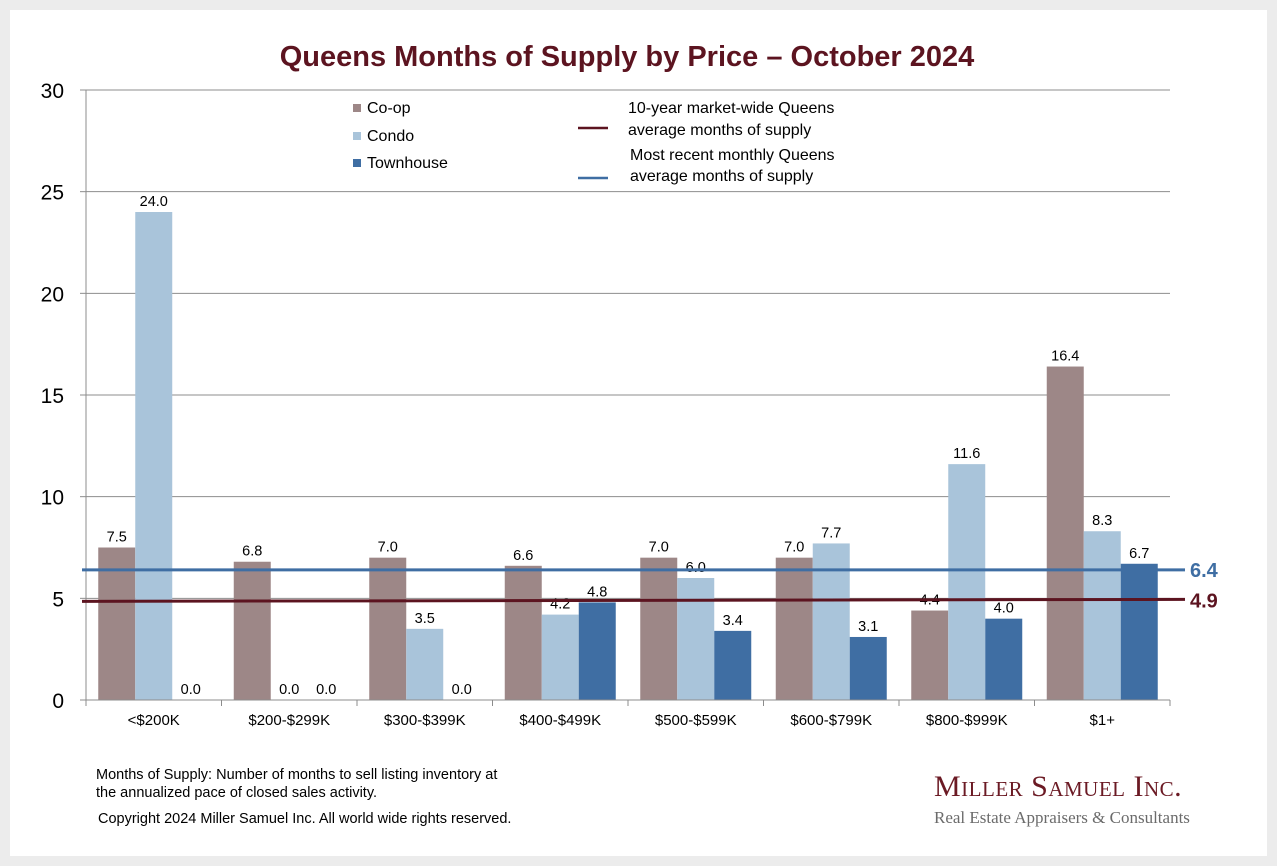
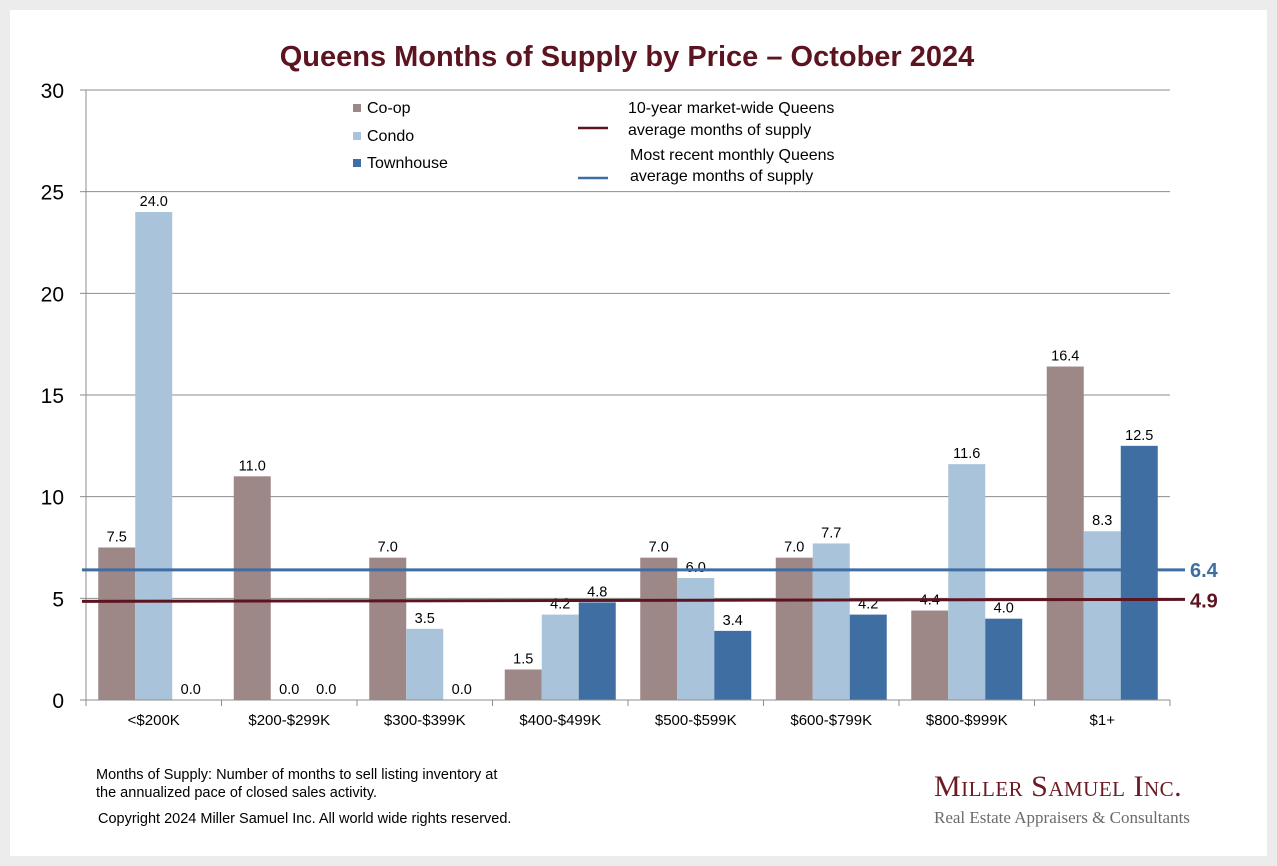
Co-op/$200-$299K: 6.8 -> 11.0
Co-op/$400-$499K: 6.6 -> 1.5
Townhouse/$600-$799K: 3.1 -> 4.2
Townhouse/$1+: 6.7 -> 12.5
